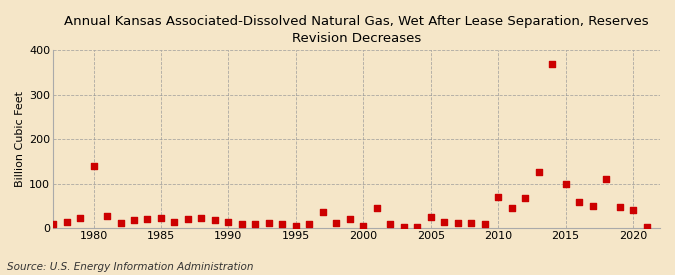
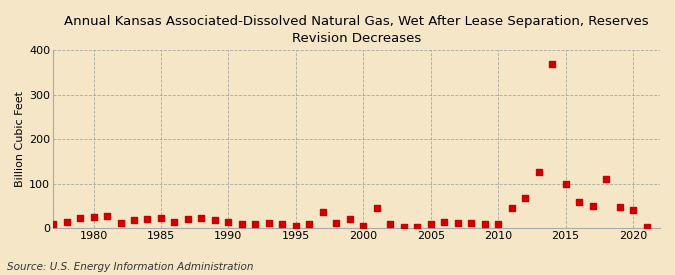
1980: 140 -> 25
2005: 25 -> 10
2010: 70 -> 8
